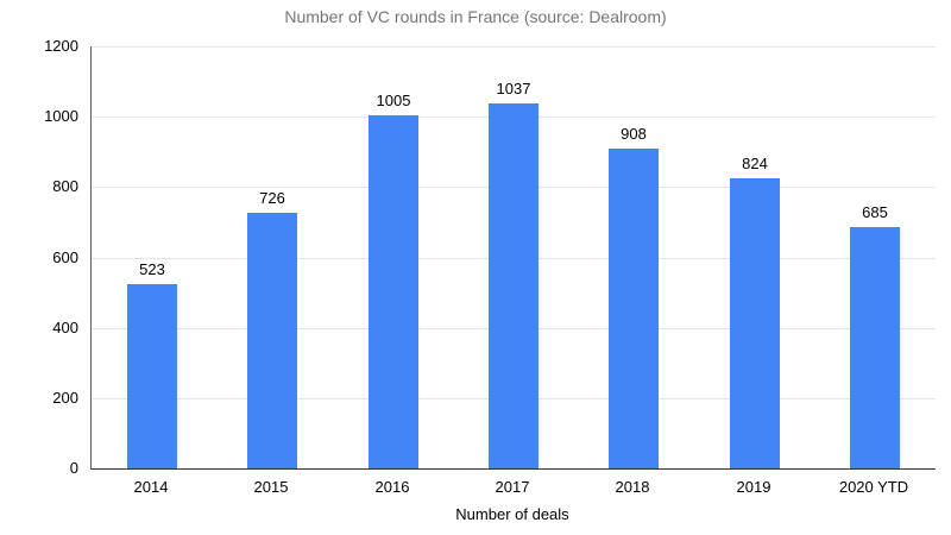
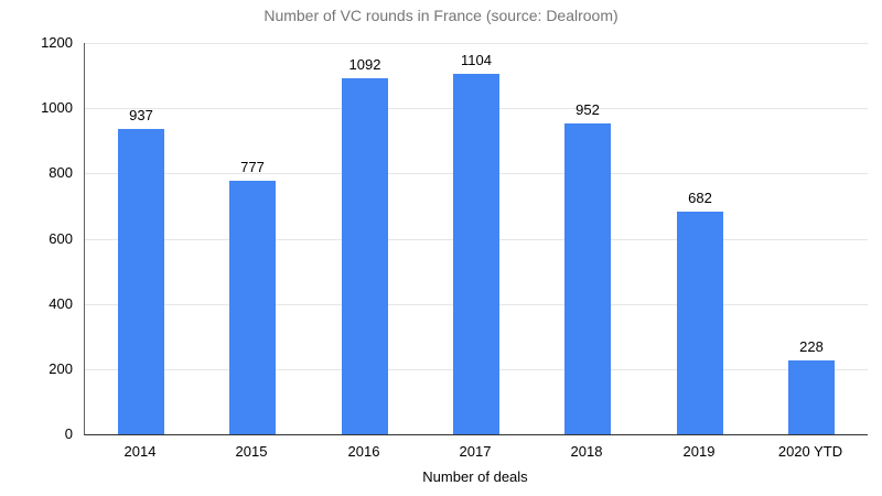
2014: 523 -> 937
2015: 726 -> 777
2016: 1005 -> 1092
2017: 1037 -> 1104
2018: 908 -> 952
2019: 824 -> 682
2020 YTD: 685 -> 228
